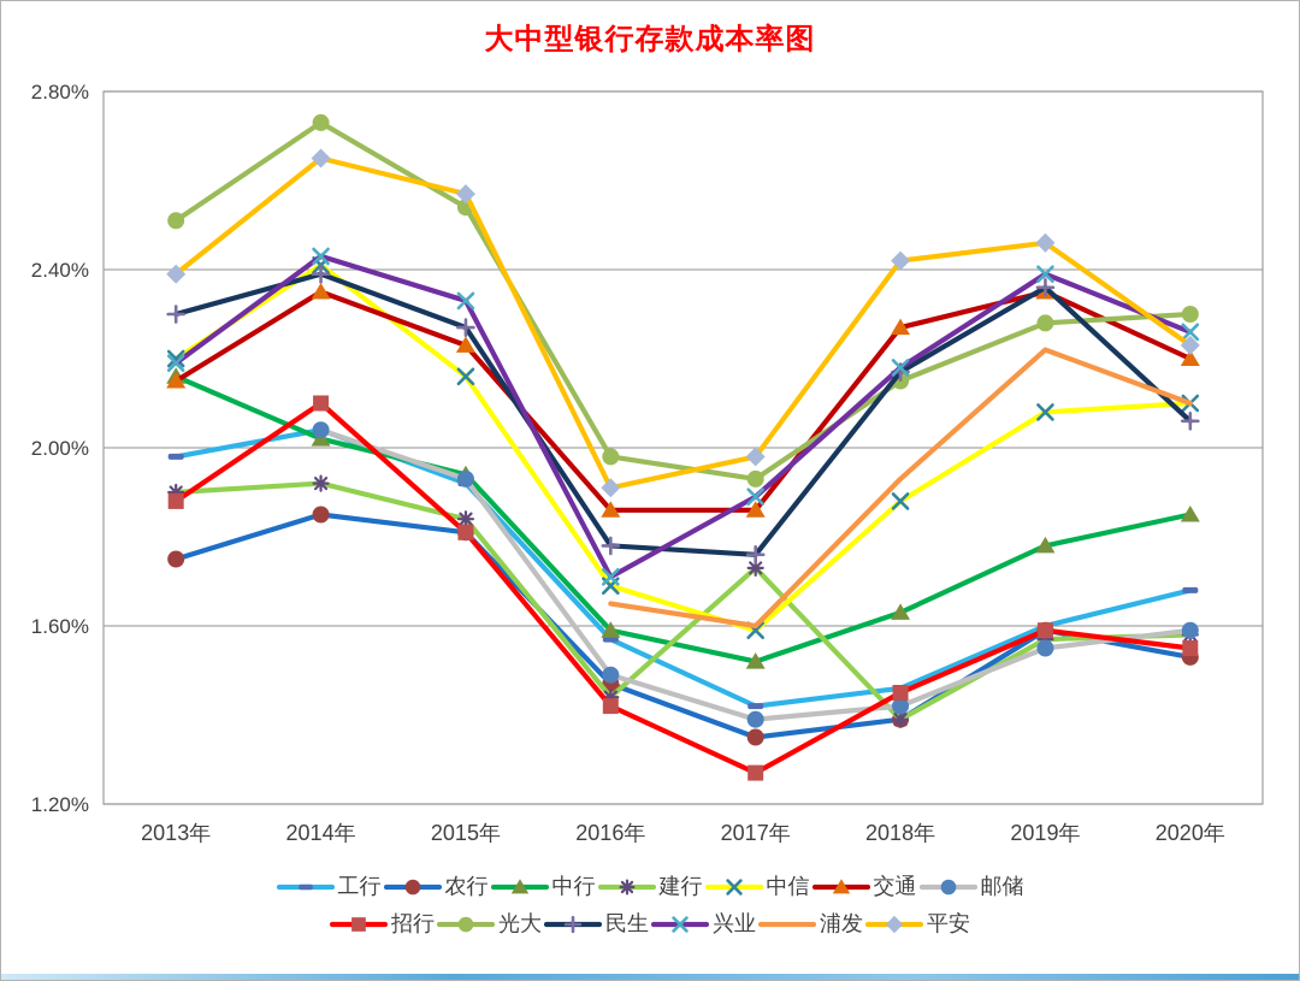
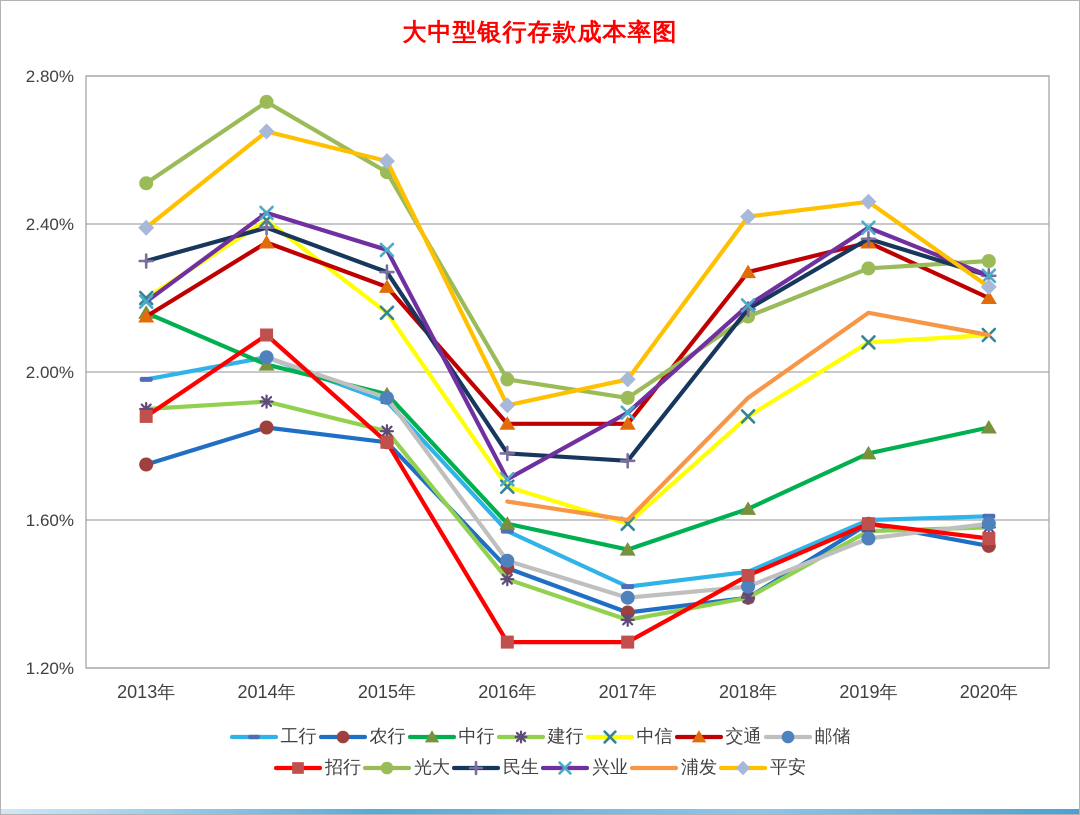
招行/2016年: 1.42% -> 1.27%
建行/2017年: 1.73% -> 1.33%
浦发/2019年: 2.22% -> 2.16%
工行/2020年: 1.68% -> 1.61%
民生/2020年: 2.06% -> 2.26%
